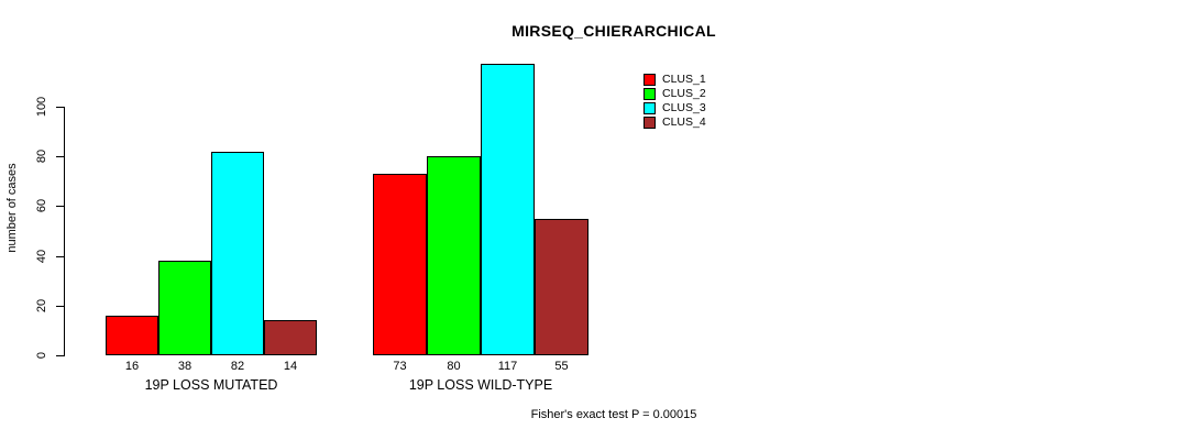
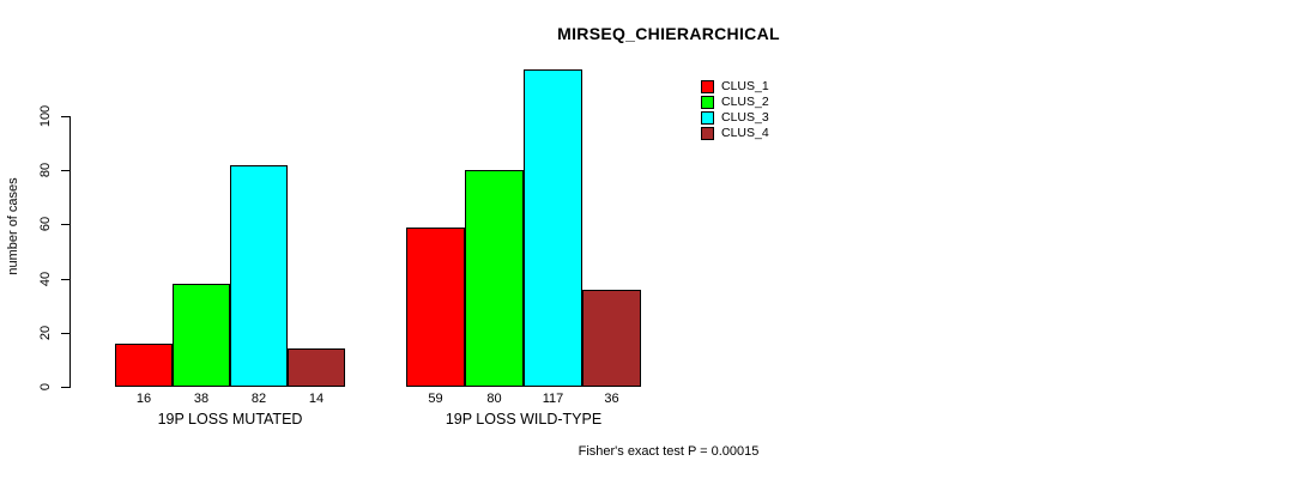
CLUS_1/19P LOSS WILD-TYPE: 73 -> 59
CLUS_4/19P LOSS WILD-TYPE: 55 -> 36
